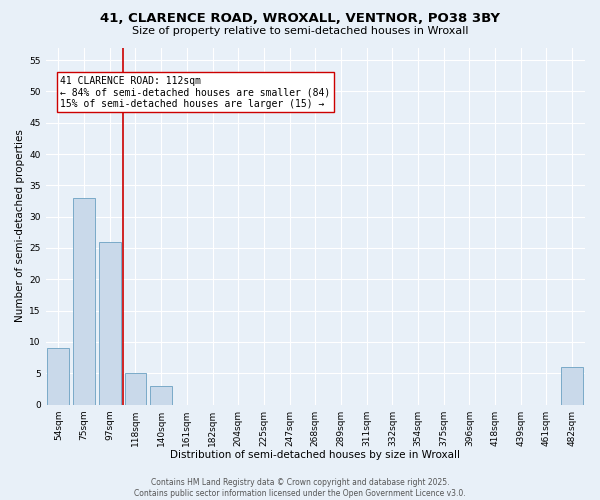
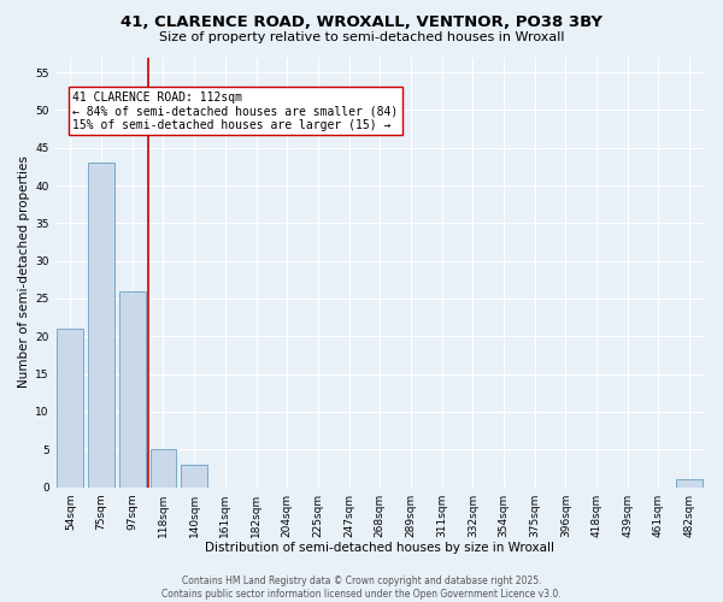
54sqm: 9 -> 21
75sqm: 33 -> 43
482sqm: 6 -> 1
